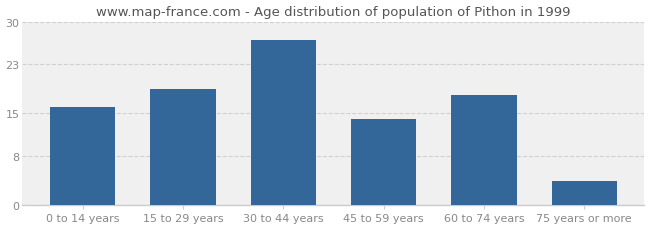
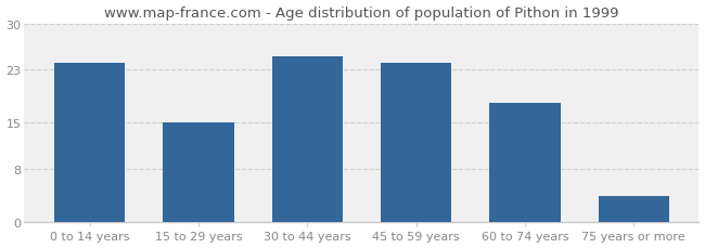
0 to 14 years: 16 -> 24
15 to 29 years: 19 -> 15
30 to 44 years: 27 -> 25
45 to 59 years: 14 -> 24
